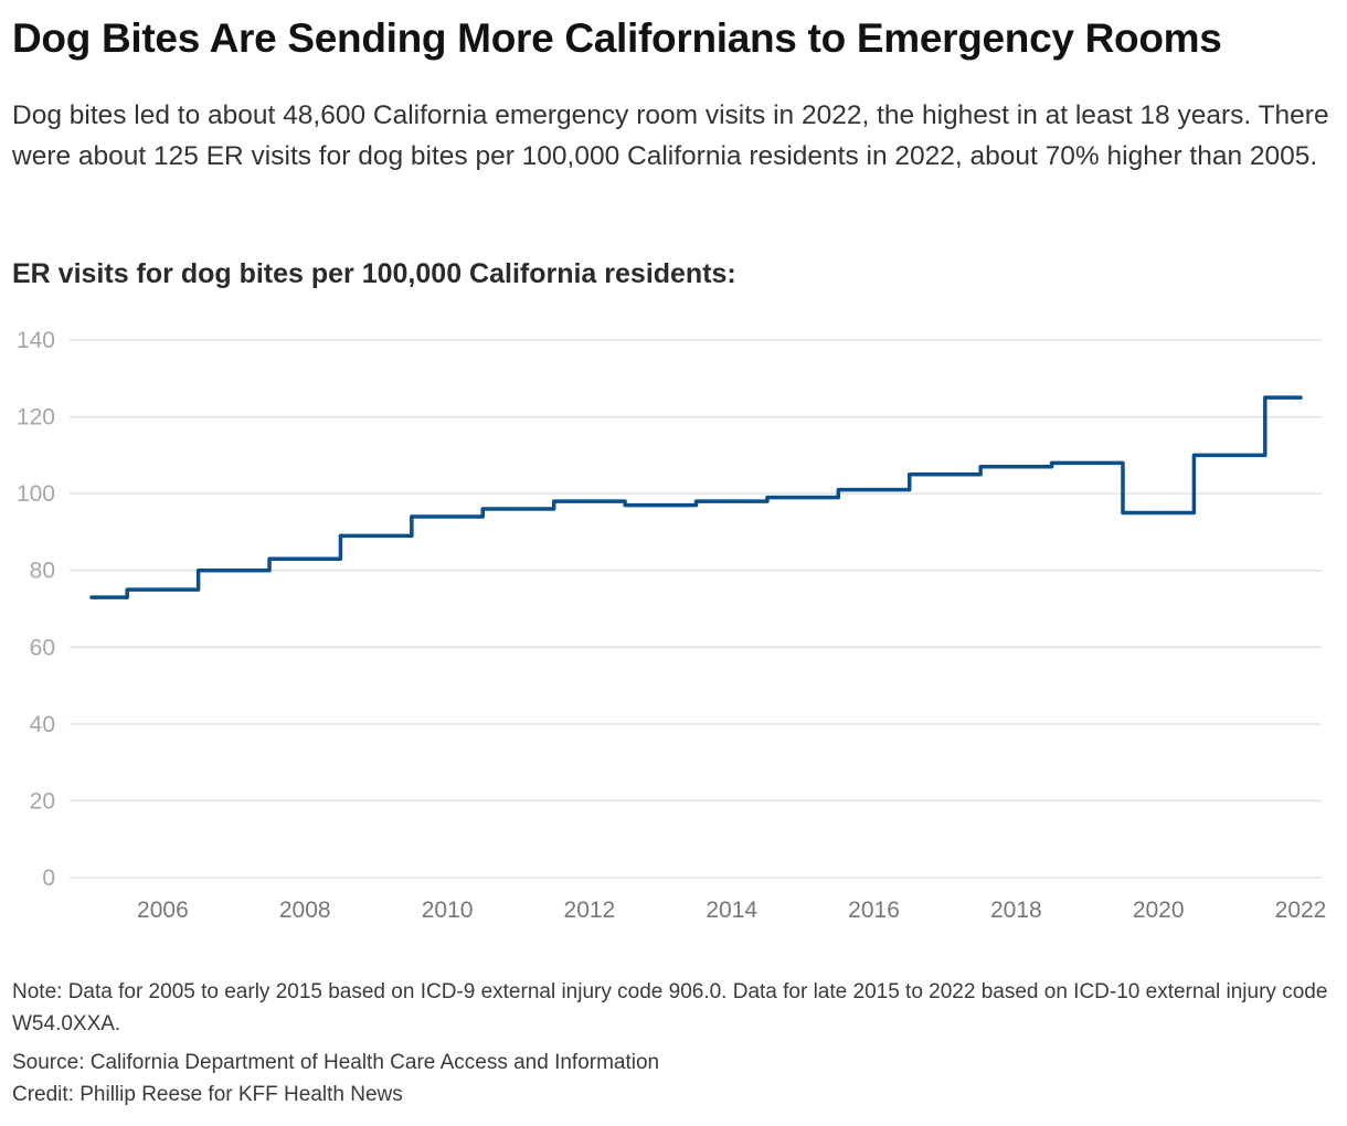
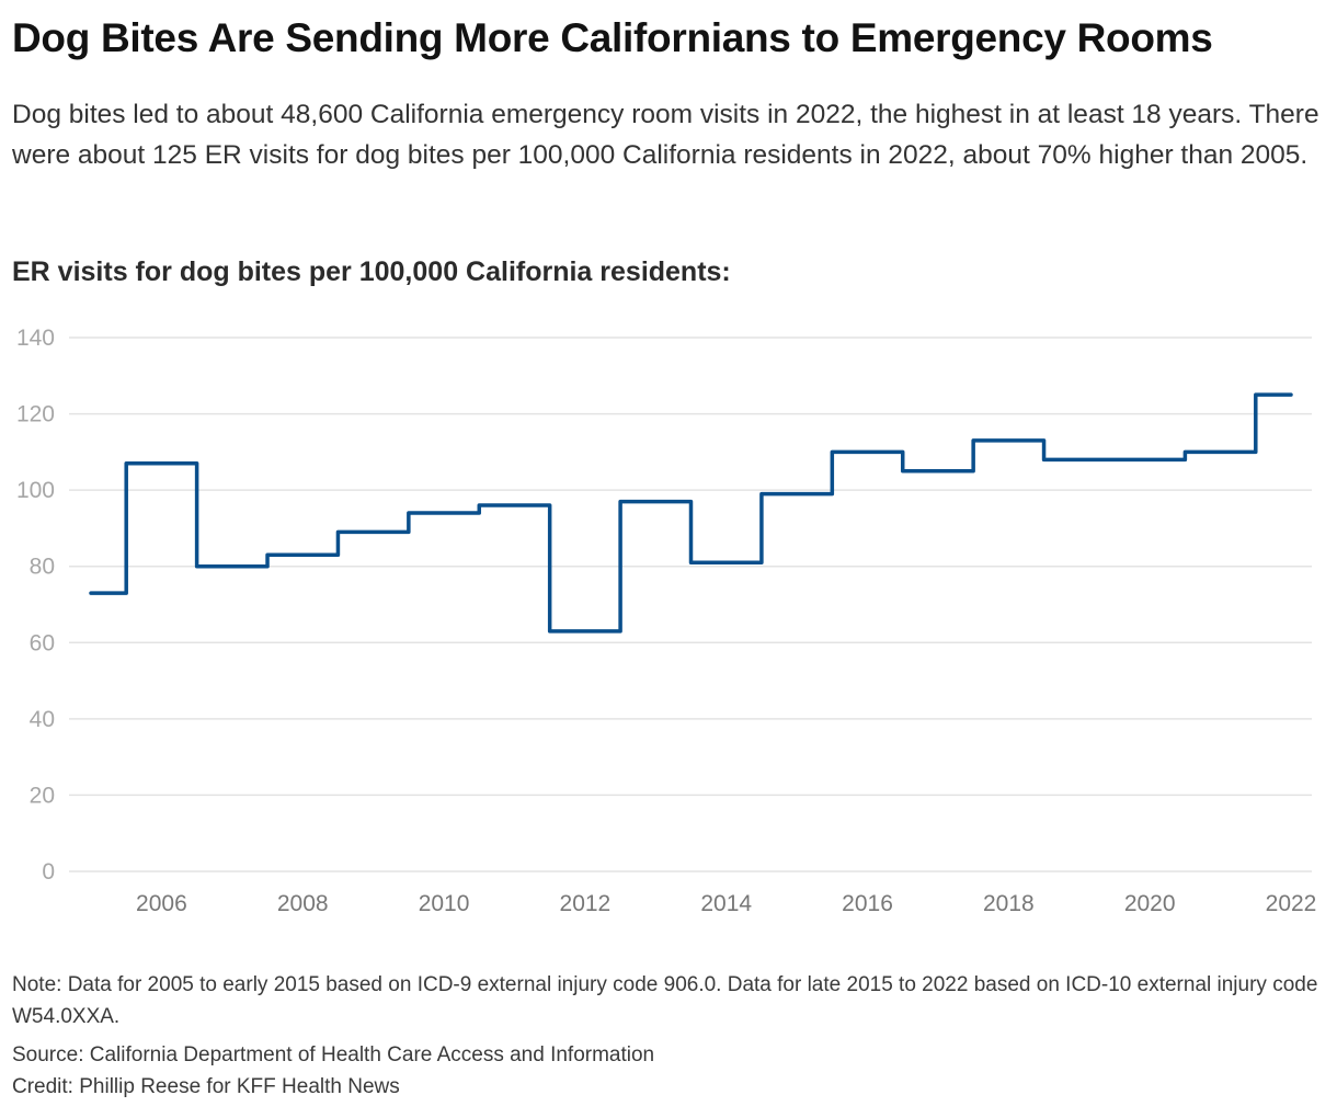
2006: 75 -> 107
2012: 98 -> 63
2014: 98 -> 81
2016: 101 -> 110
2018: 107 -> 113
2020: 95 -> 108
